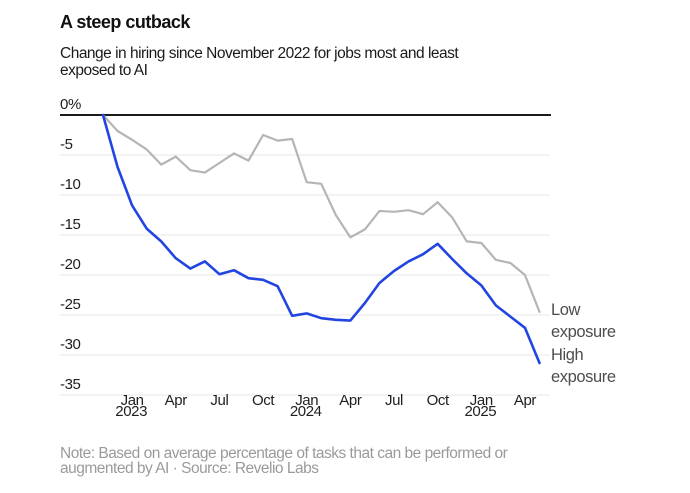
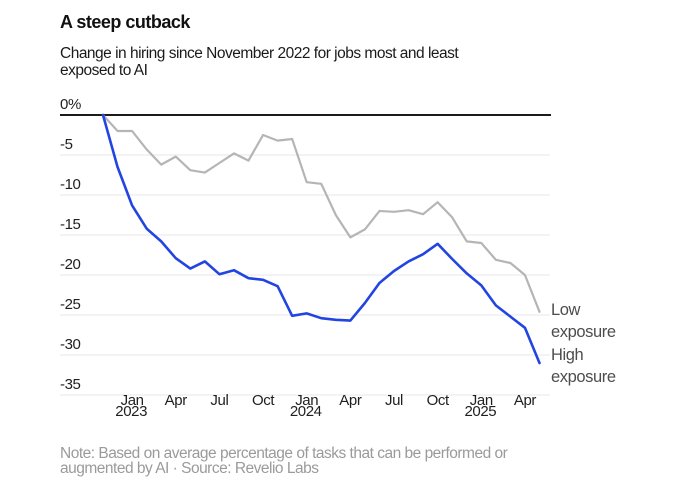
Low exposure/Jan 2023: -3% -> -2%
